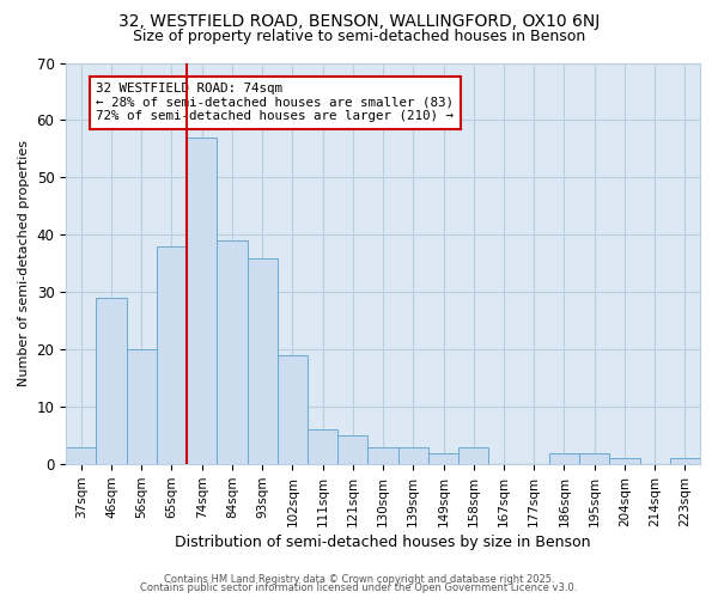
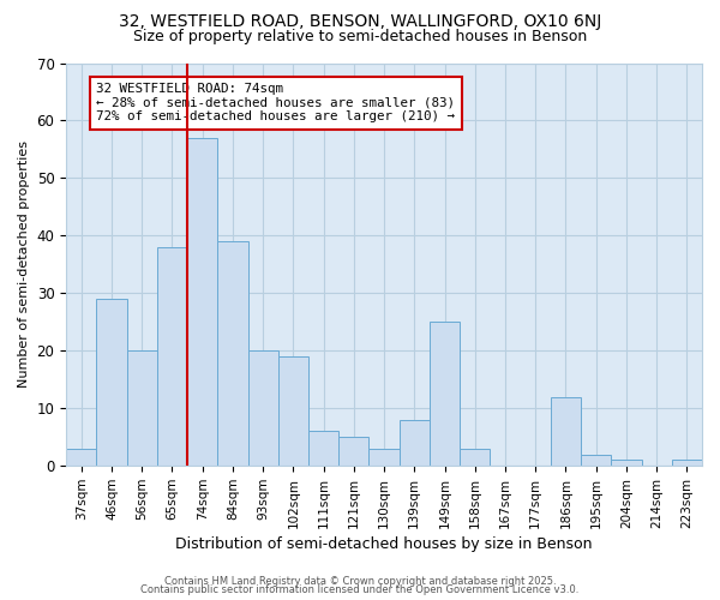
93sqm: 36 -> 20
139sqm: 3 -> 8
149sqm: 2 -> 25
186sqm: 2 -> 12
